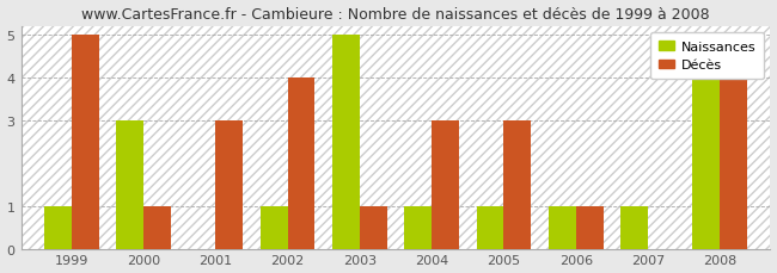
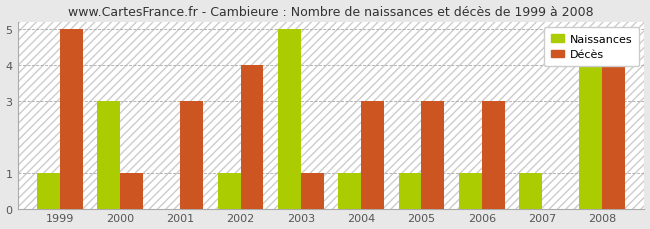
Décès/2006: 1 -> 3
